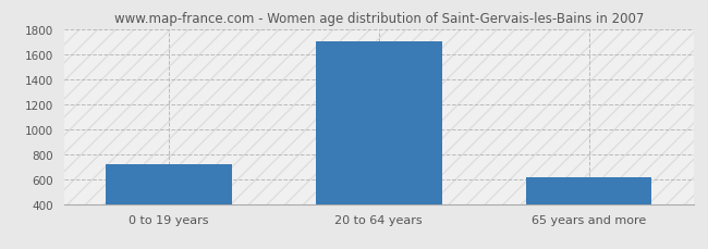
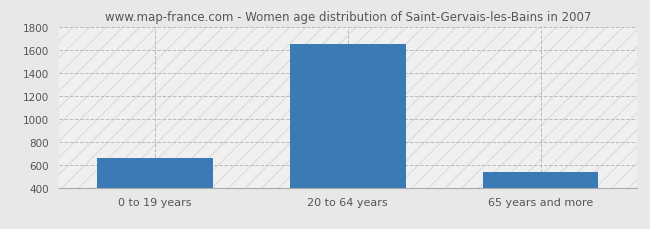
0 to 19 years: 720 -> 660
20 to 64 years: 1700 -> 1640
65 years and more: 610 -> 540
